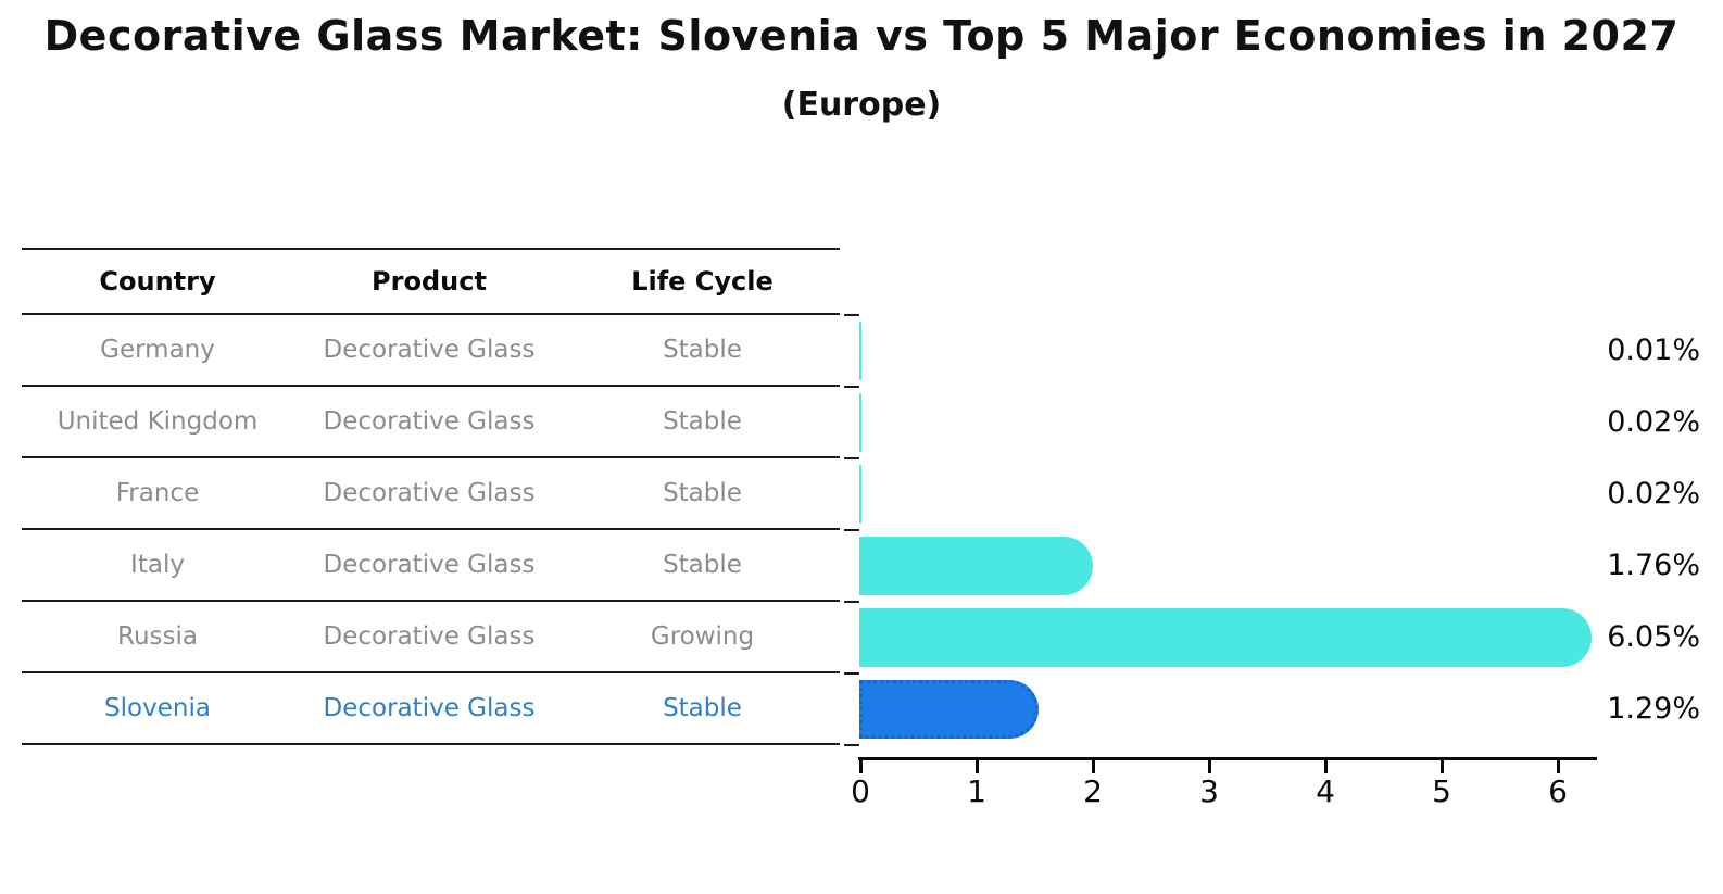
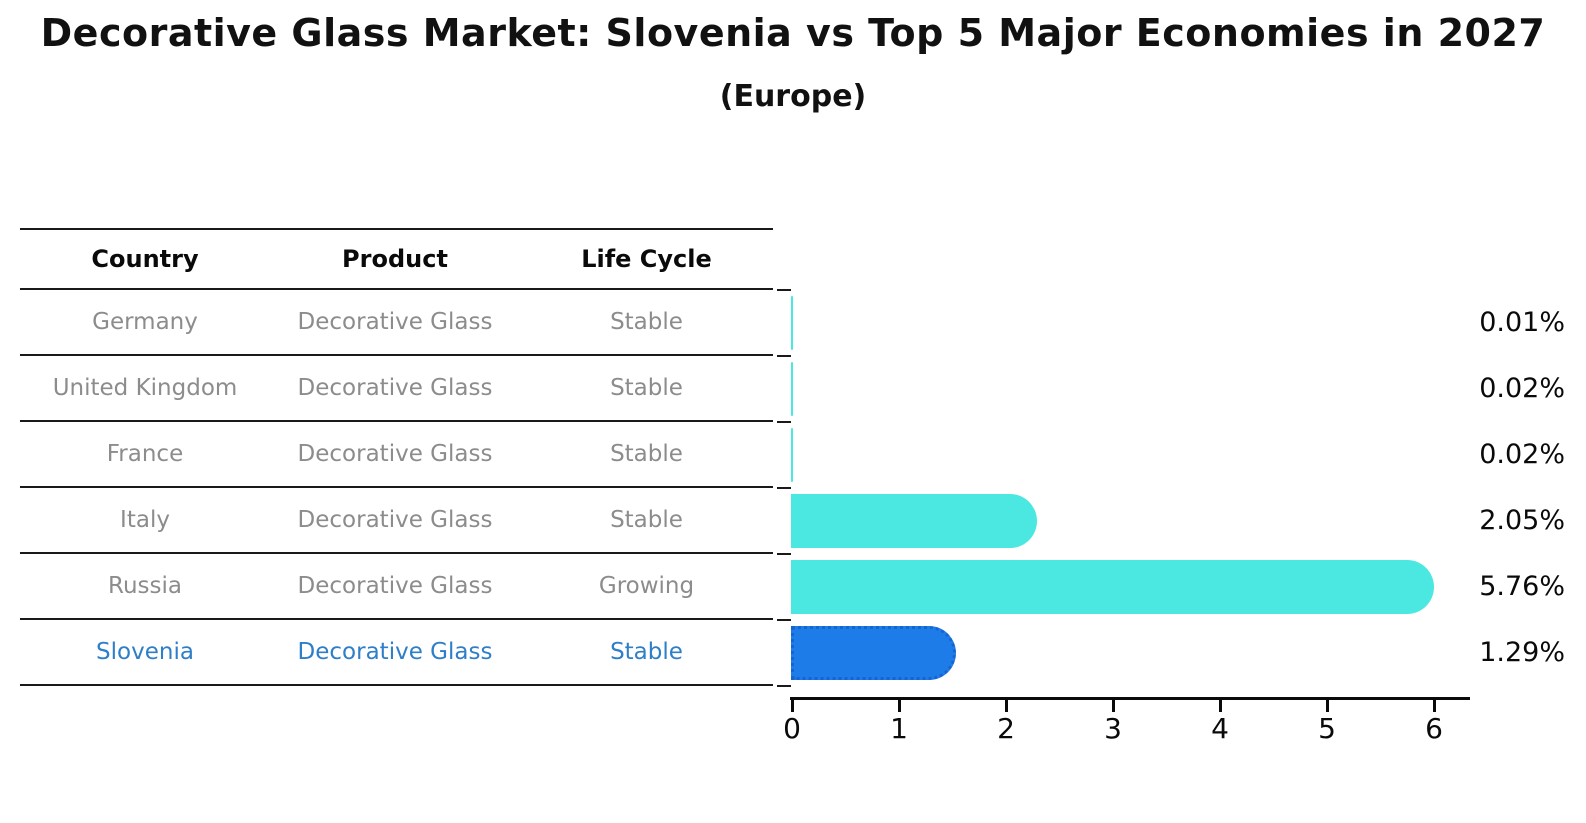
Italy: 1.76% -> 2.05%
Russia: 6.05% -> 5.76%
